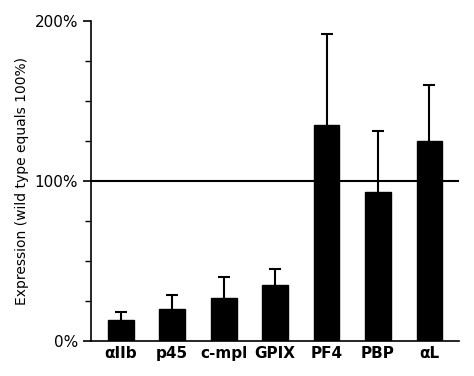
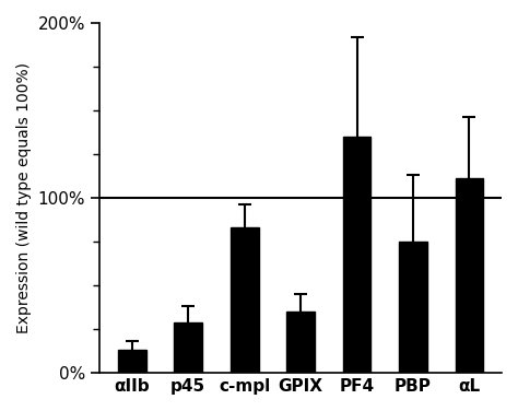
p45: 20% -> 29%
c-mpl: 27% -> 83%
PBP: 93% -> 75%
αL: 125% -> 111%
